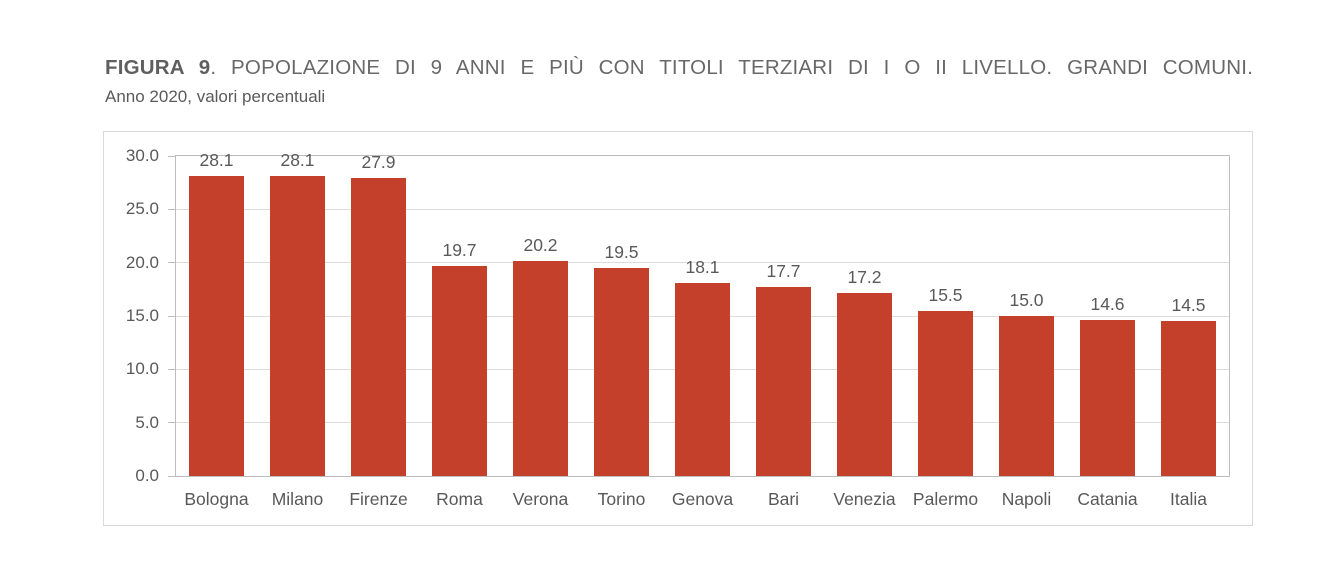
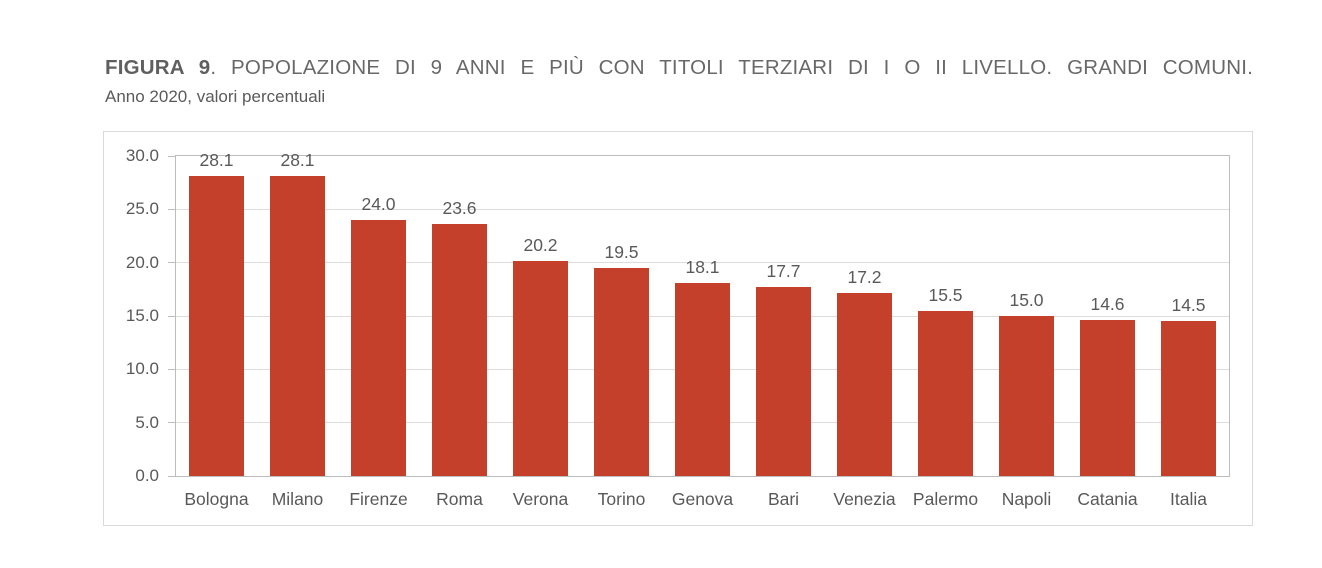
Firenze: 27.9 -> 24.0
Roma: 19.7 -> 23.6
